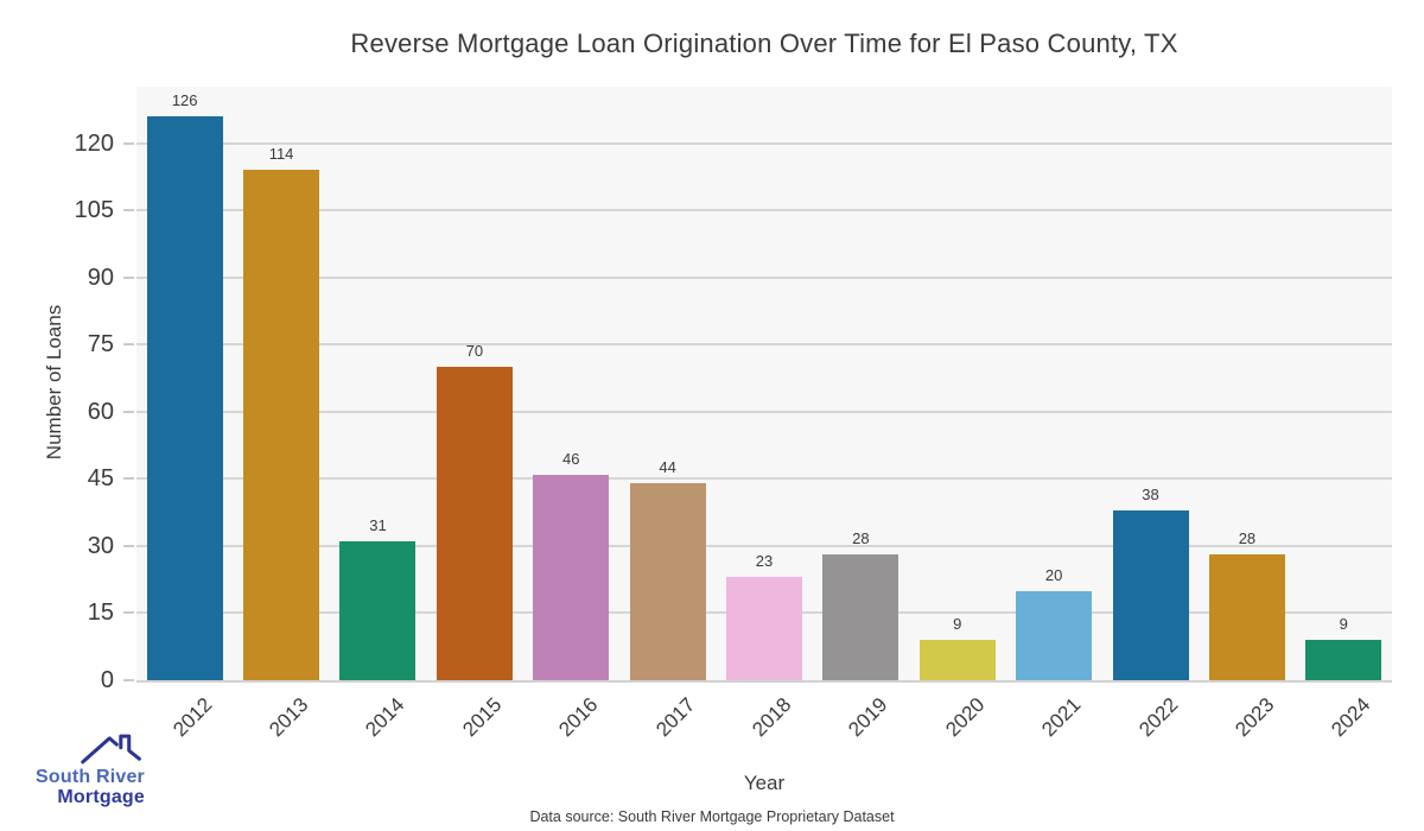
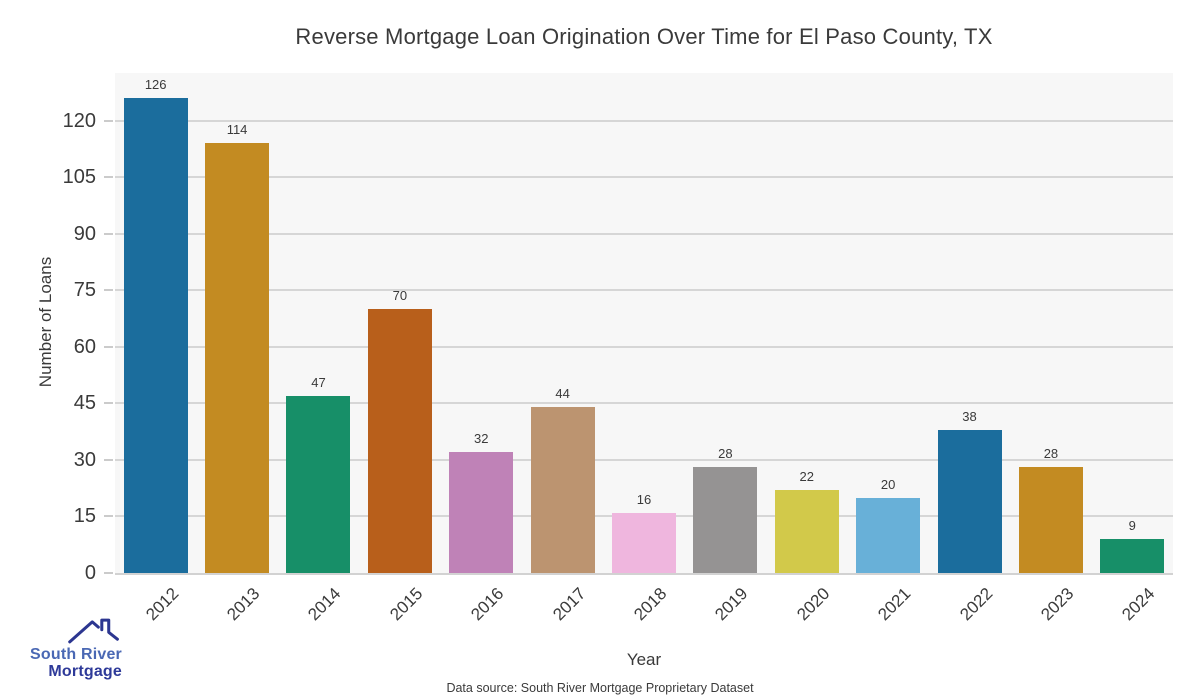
2014: 31 -> 47
2016: 46 -> 32
2018: 23 -> 16
2020: 9 -> 22
